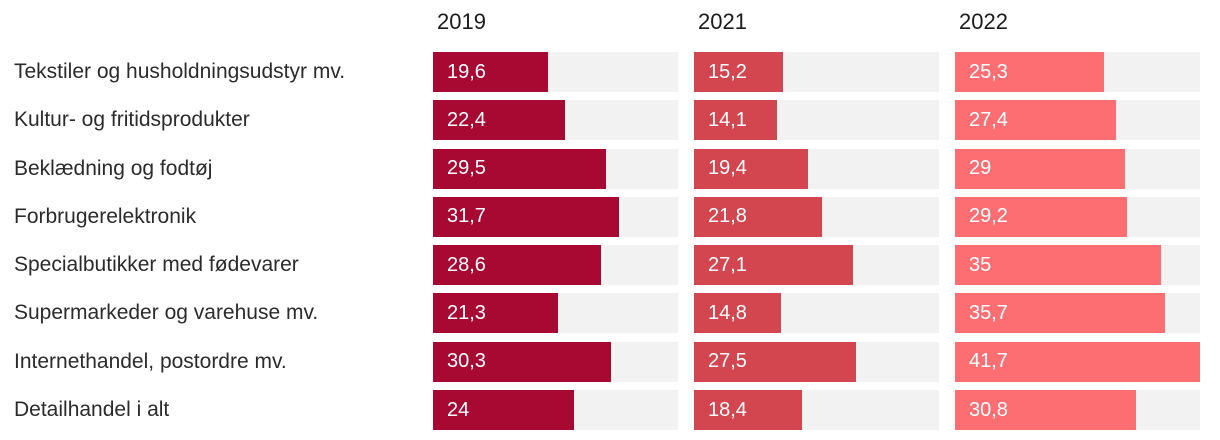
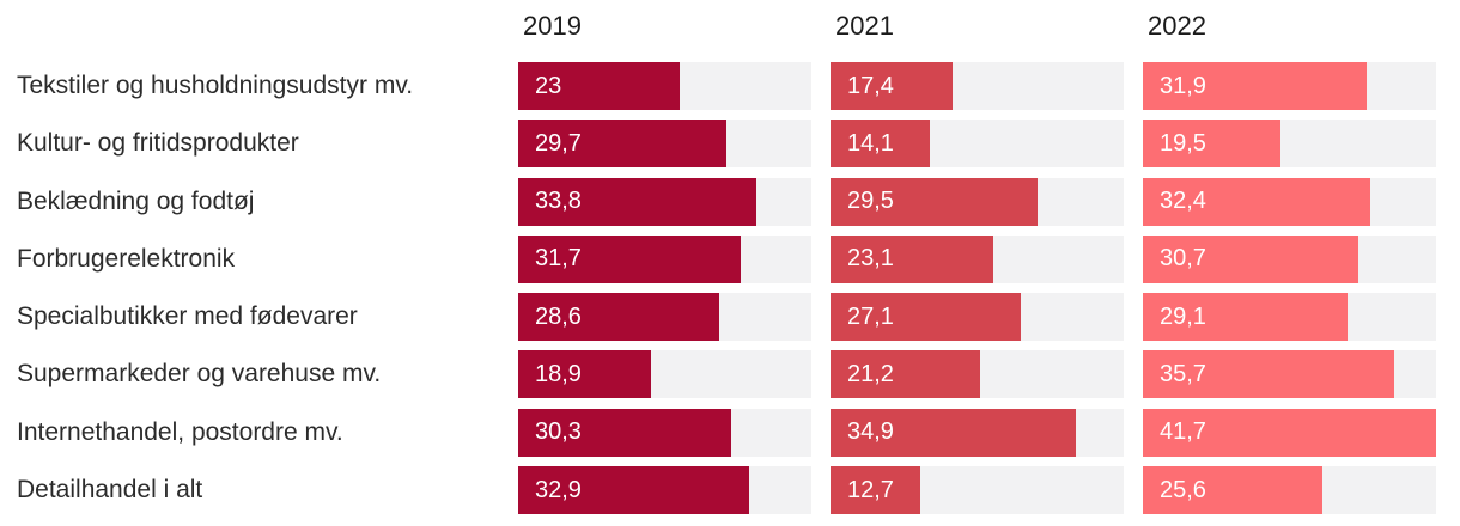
2019/Tekstiler og husholdningsudstyr mv.: 19,6 -> 23
2021/Tekstiler og husholdningsudstyr mv.: 15,2 -> 17,4
2022/Tekstiler og husholdningsudstyr mv.: 25,3 -> 31,9
2019/Kultur- og fritidsprodukter: 22,4 -> 29,7
2022/Kultur- og fritidsprodukter: 27,4 -> 19,5
2019/Beklædning og fodtøj: 29,5 -> 33,8
2021/Beklædning og fodtøj: 19,4 -> 29,5
2022/Beklædning og fodtøj: 29 -> 32,4
2021/Forbrugerelektronik: 21,8 -> 23,1
2022/Forbrugerelektronik: 29,2 -> 30,7
2022/Specialbutikker med fødevarer: 35 -> 29,1
2019/Supermarkeder og varehuse mv.: 21,3 -> 18,9
2021/Supermarkeder og varehuse mv.: 14,8 -> 21,2
2021/Internethandel, postordre mv.: 27,5 -> 34,9
2019/Detailhandel i alt: 24 -> 32,9
2021/Detailhandel i alt: 18,4 -> 12,7
2022/Detailhandel i alt: 30,8 -> 25,6
